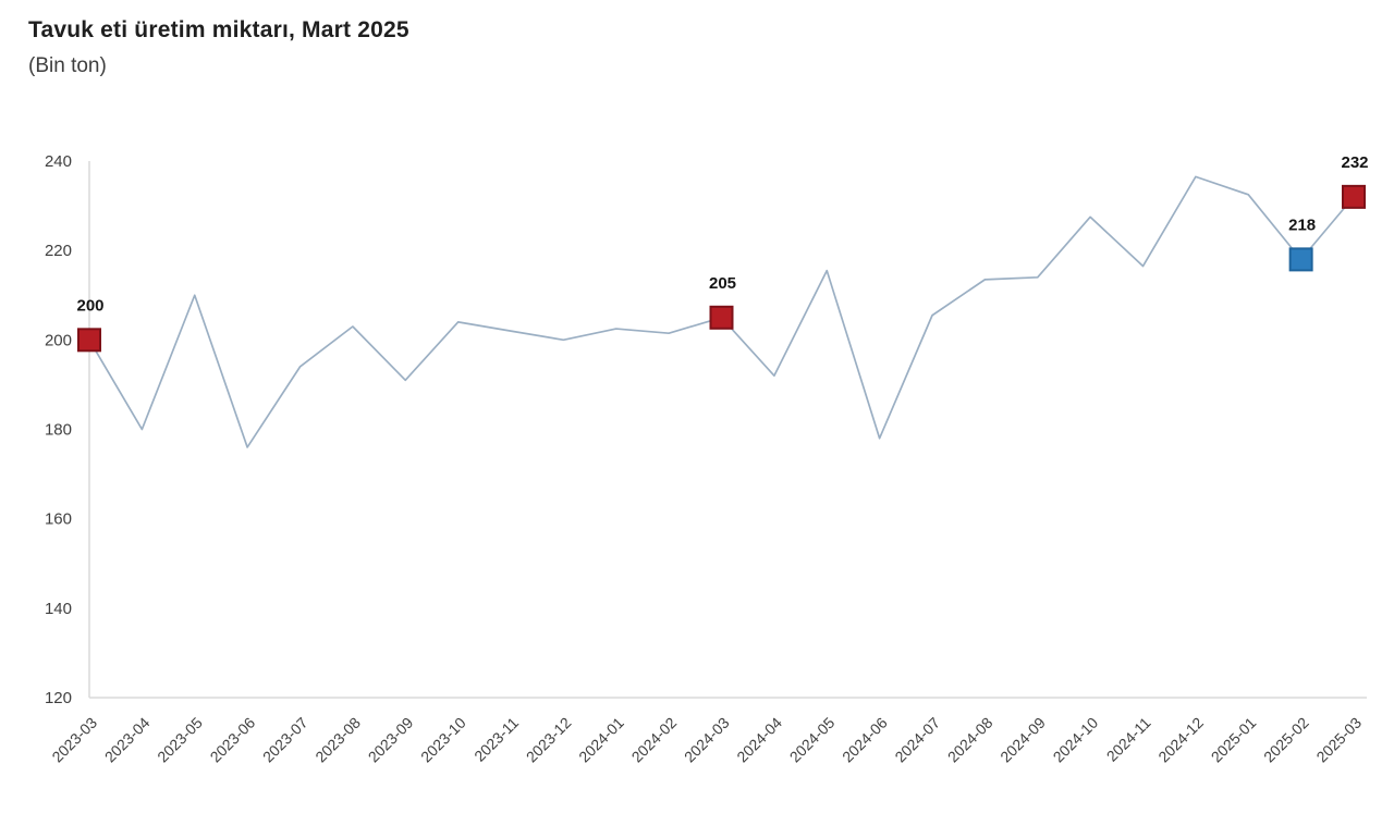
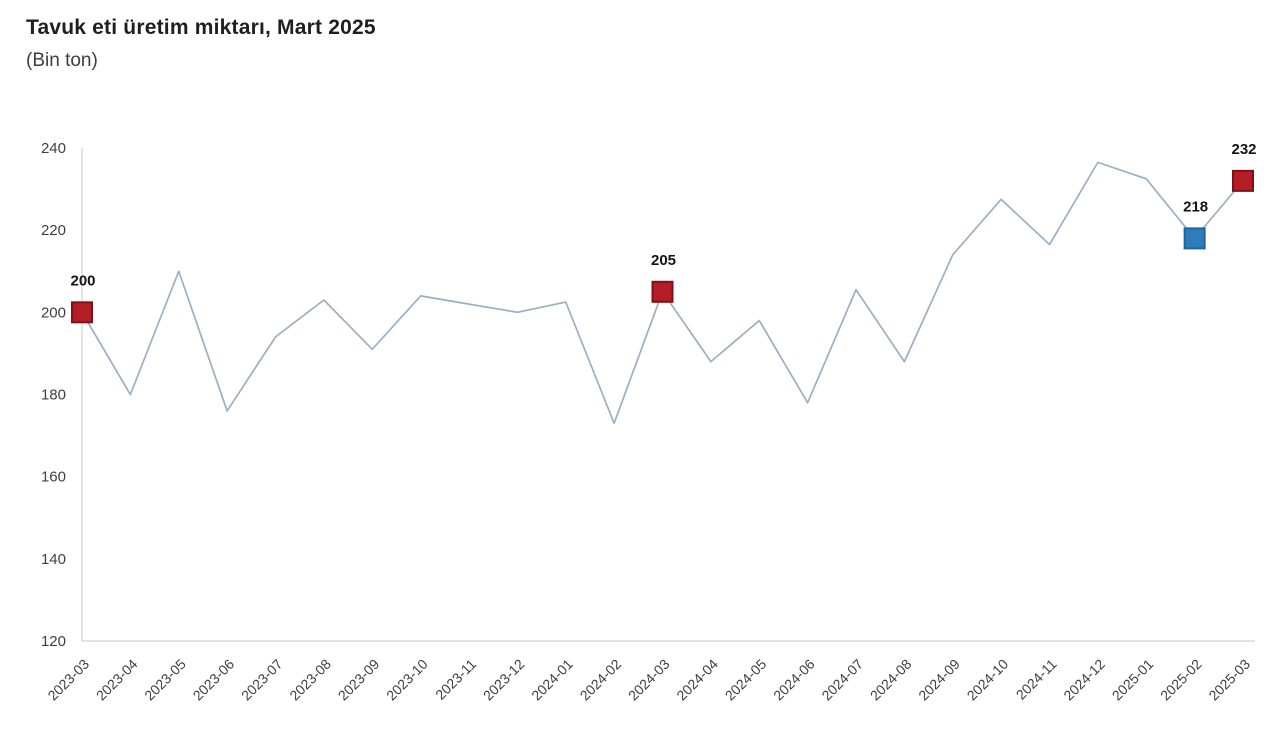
2024-02: 202 -> 173
2024-04: 192 -> 188
2024-05: 216 -> 198
2024-08: 214 -> 188
